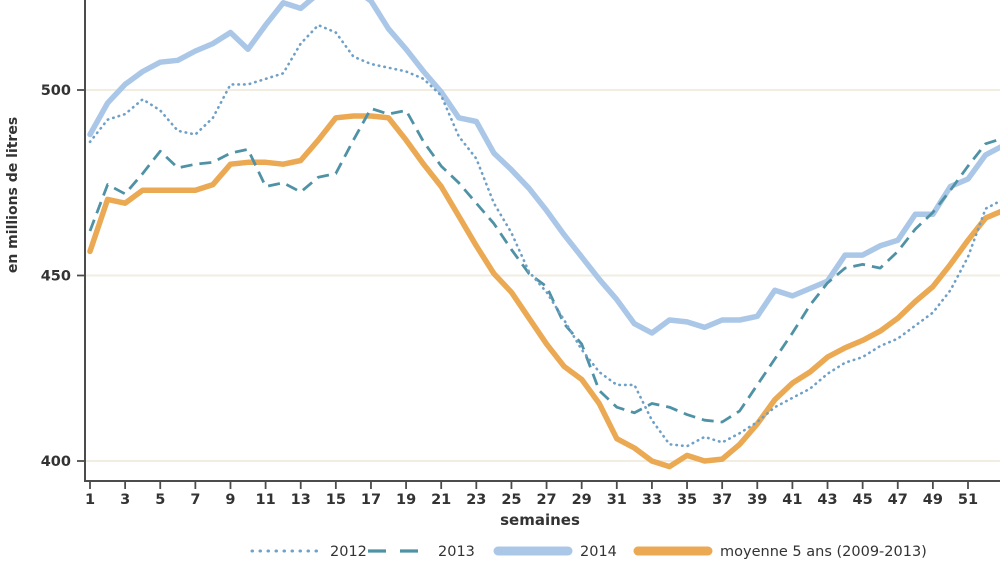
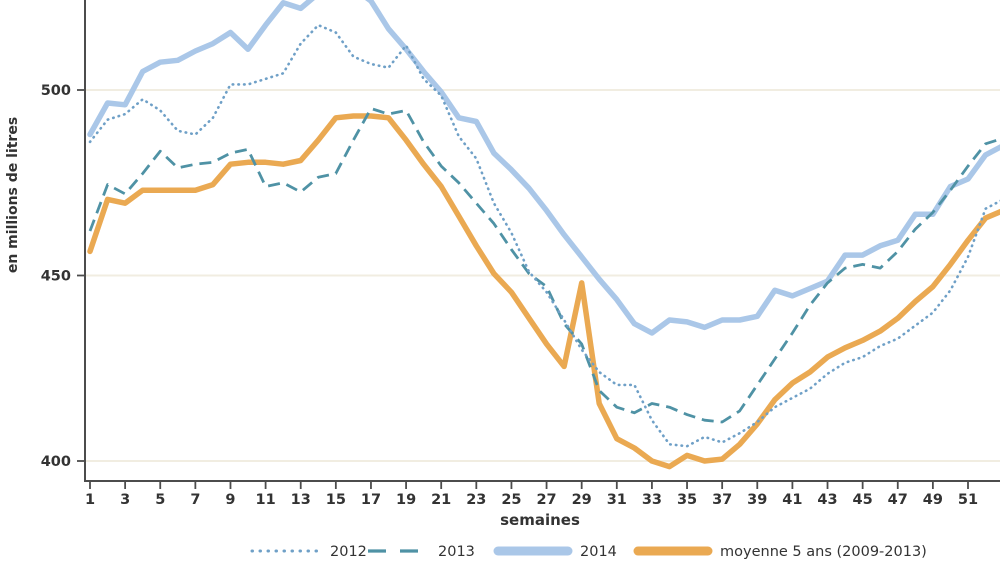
2014/3: 502 -> 496
2012/19: 505 -> 512
moyenne 5 ans (2009-2013)/29: 422 -> 448
